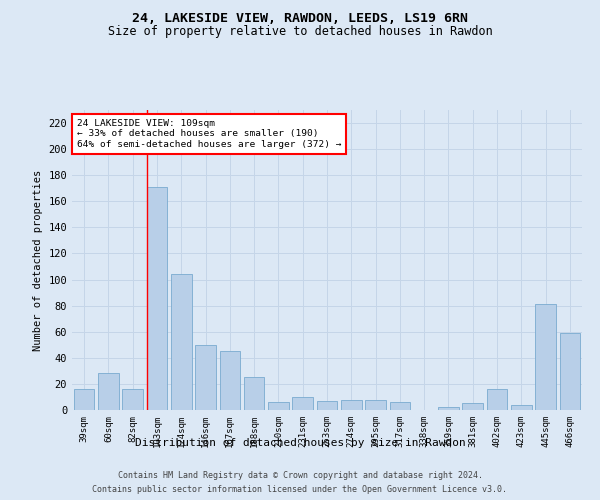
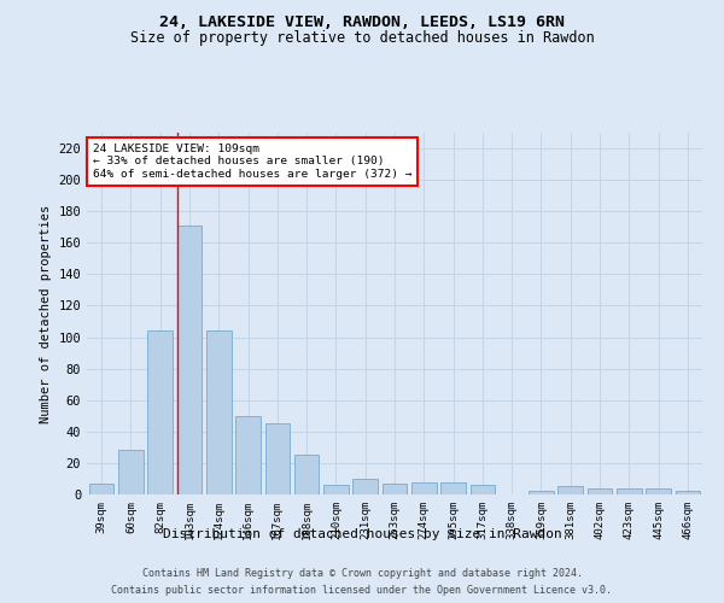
39sqm: 16 -> 7
82sqm: 16 -> 104
402sqm: 16 -> 4
445sqm: 81 -> 4
466sqm: 59 -> 2
